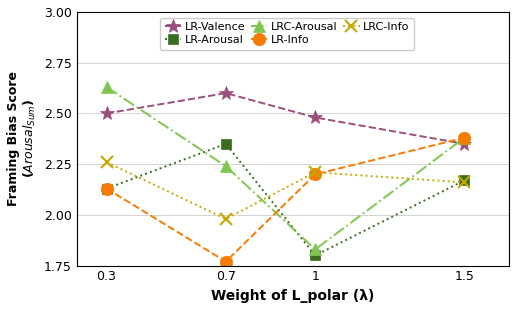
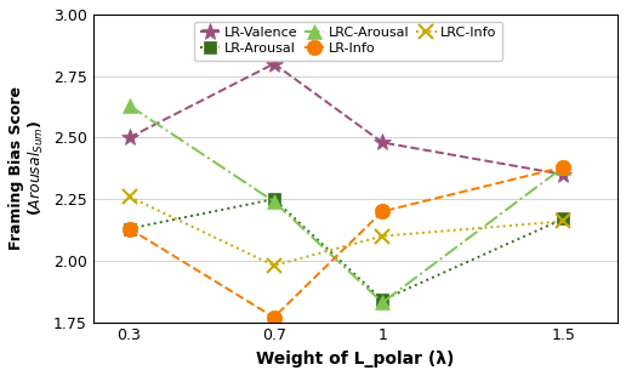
LR-Valence/0.7: 2.60 -> 2.80
LR-Arousal/0.7: 2.35 -> 2.25
LR-Arousal/1: 1.80 -> 1.84
LRC-Info/1: 2.21 -> 2.10
